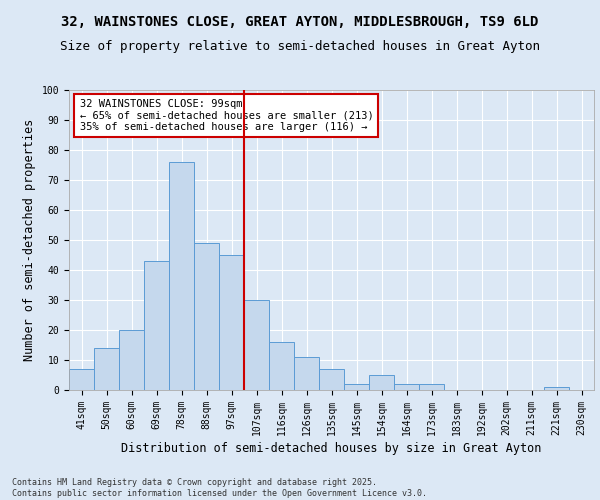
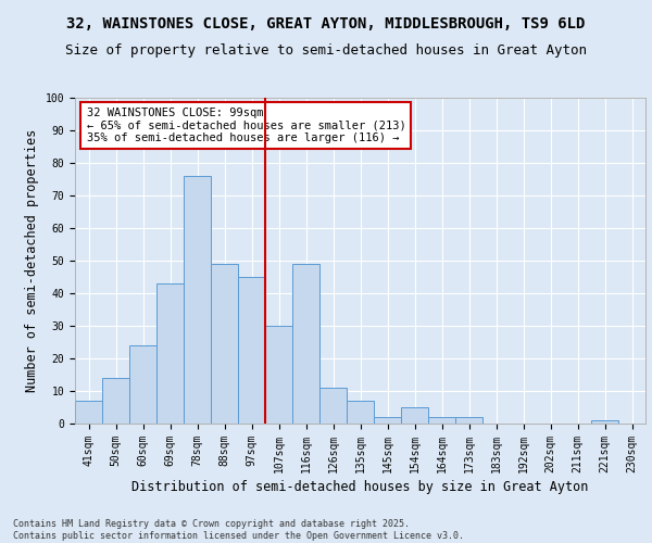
60sqm: 20 -> 24
116sqm: 16 -> 49
